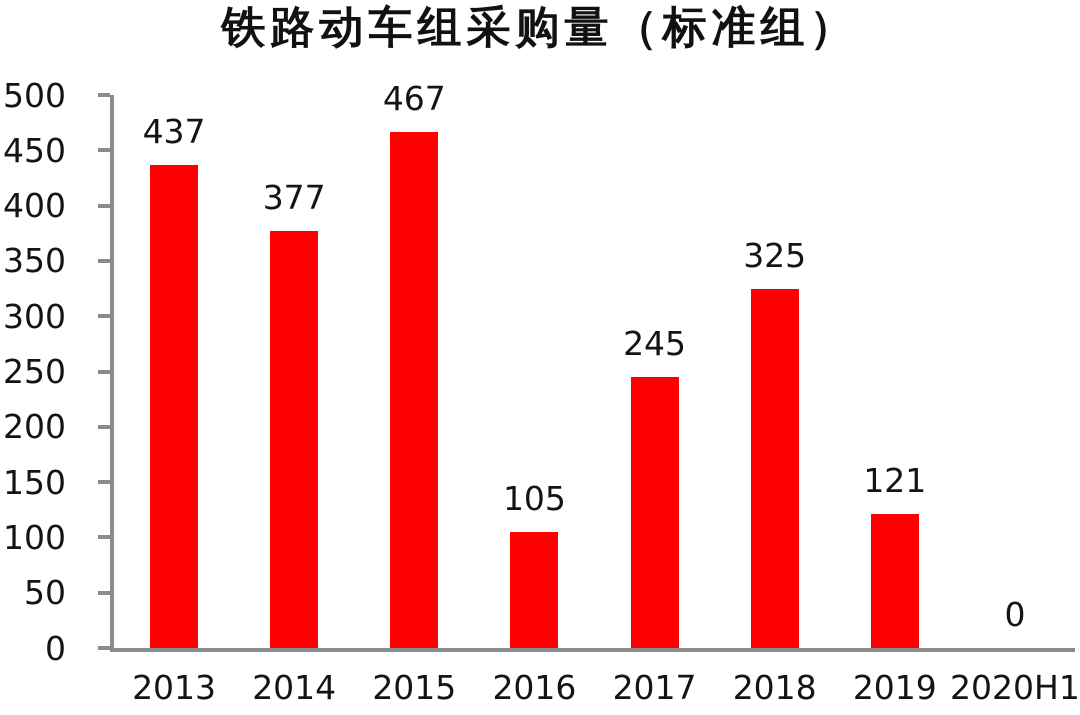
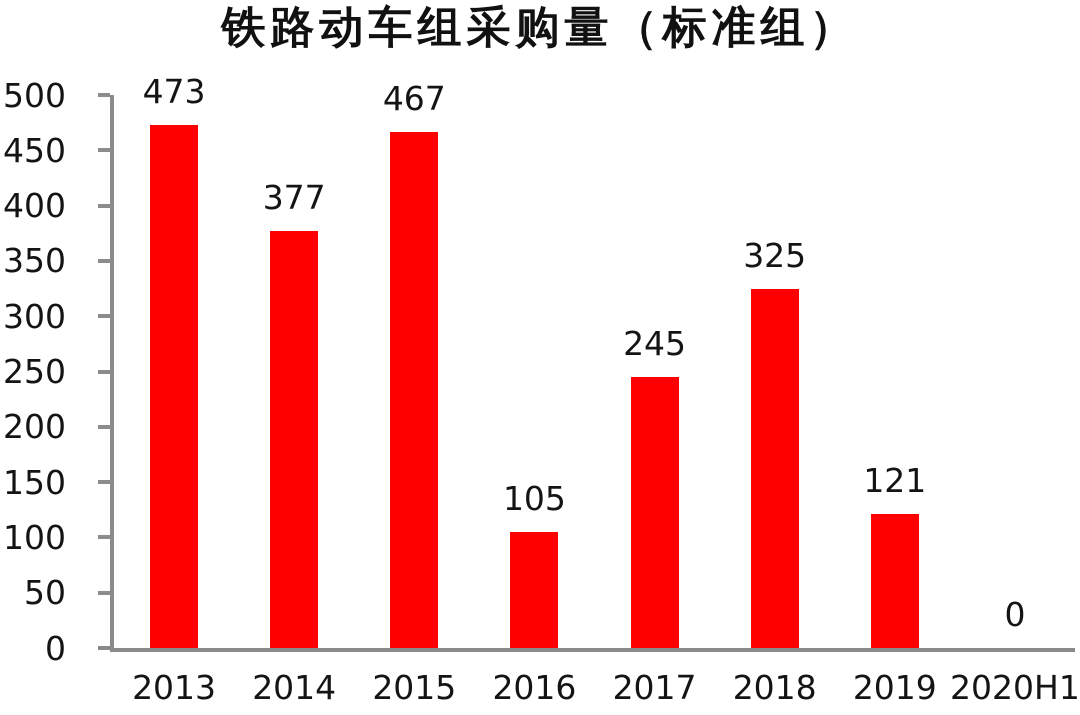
2013: 437 -> 473
